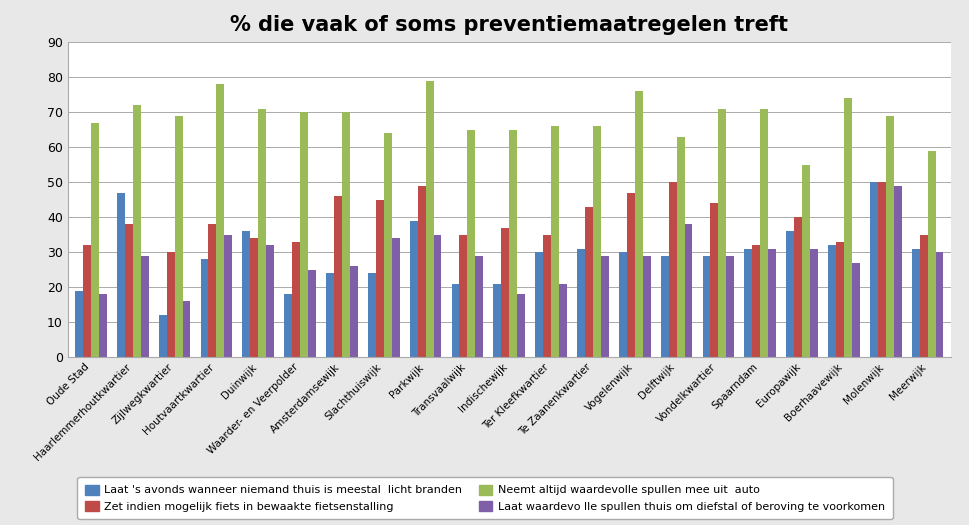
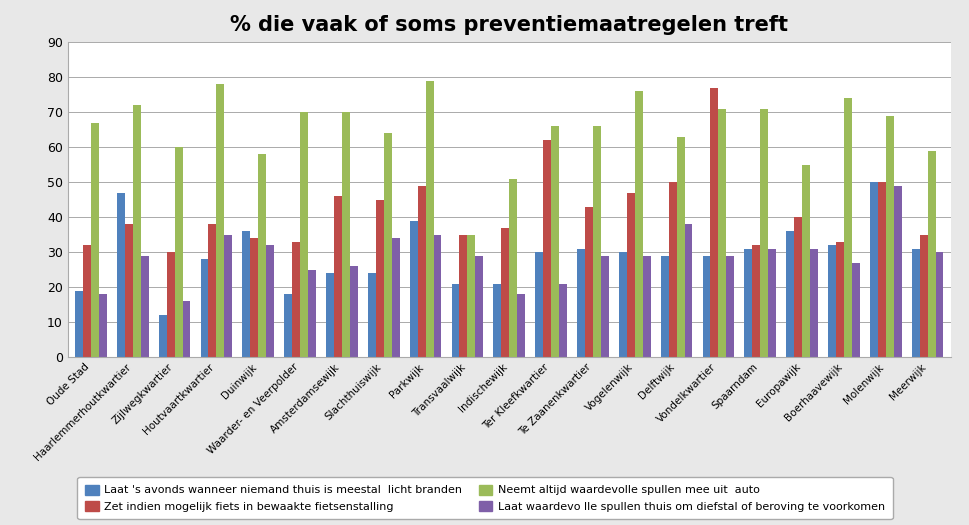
Neemt altijd waardevolle spullen mee uit auto/Zijlwegkwartier: 69 -> 60
Neemt altijd waardevolle spullen mee uit auto/Duinwijk: 71 -> 58
Neemt altijd waardevolle spullen mee uit auto/Transvaalwijk: 65 -> 35
Neemt altijd waardevolle spullen mee uit auto/Indischewijk: 65 -> 51
Zet indien mogelijk fiets in bewaakte fietsenstalling/Ter Kleefkwartier: 35 -> 62
Zet indien mogelijk fiets in bewaakte fietsenstalling/Vondelkwartier: 44 -> 77
